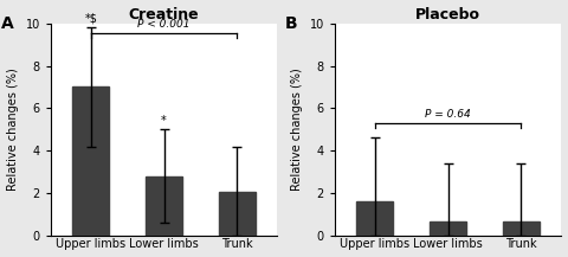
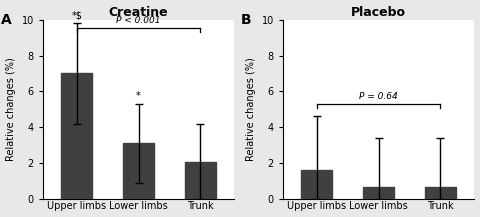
Creatine/Lower limbs: 2.8 -> 3.1
